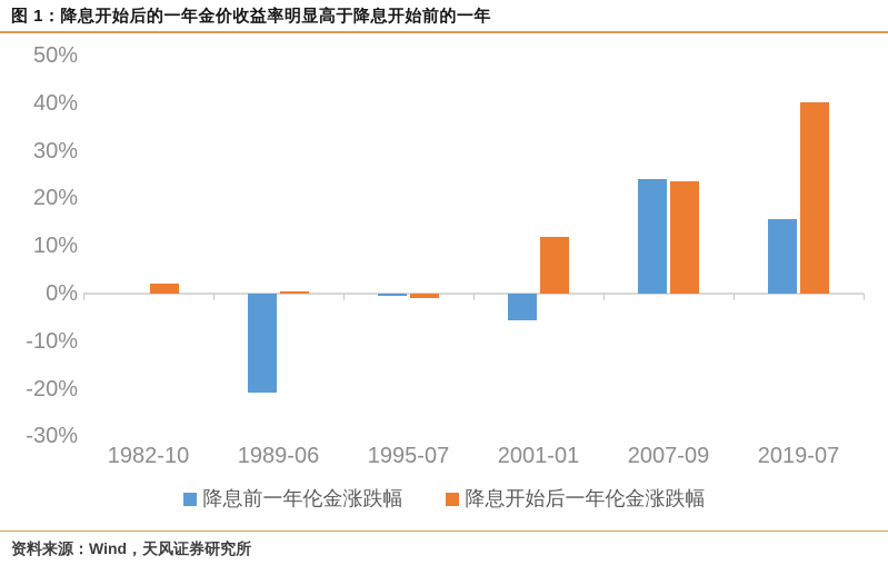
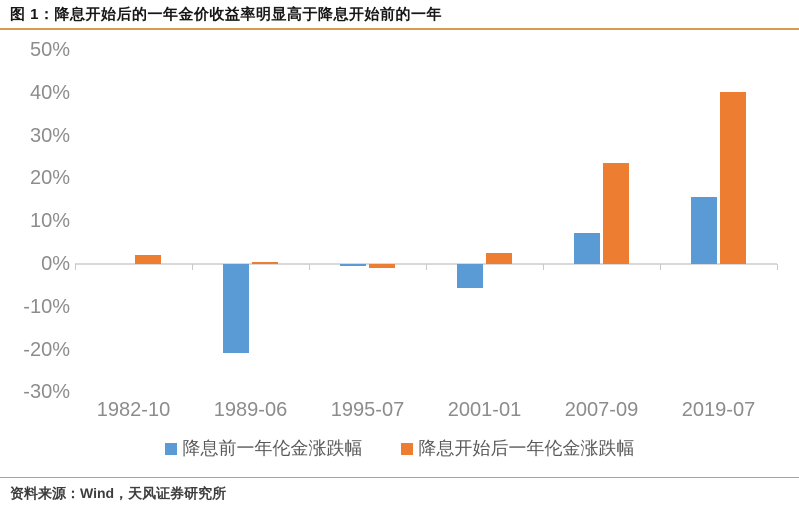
降息开始后一年伦金涨跌幅/2001-01: 12% -> 3%
降息前一年伦金涨跌幅/2007-09: 24% -> 7%
